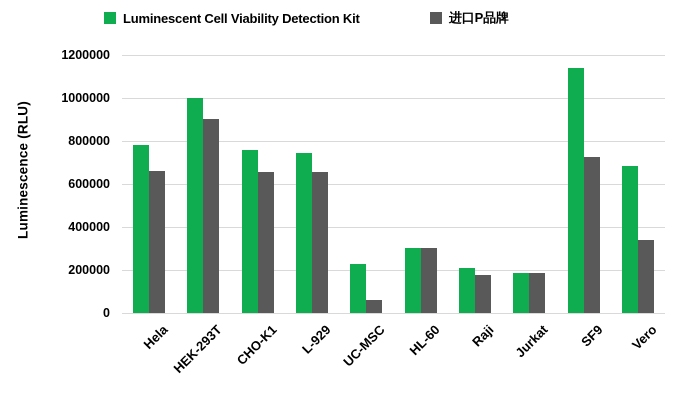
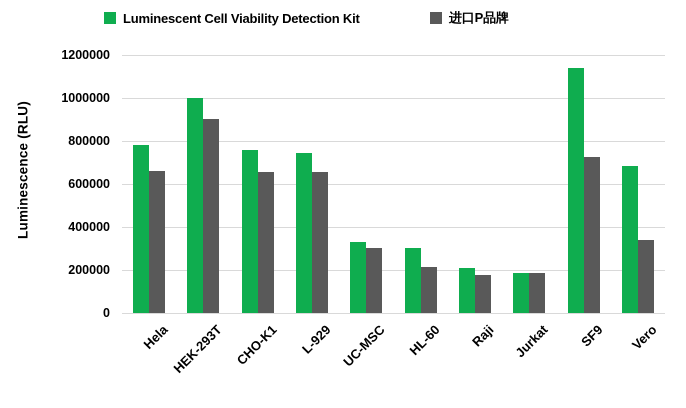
Luminescent Cell Viability Detection Kit/UC-MSC: 230000 -> 330000
进口P品牌/UC-MSC: 60000 -> 300000
进口P品牌/HL-60: 300000 -> 220000
